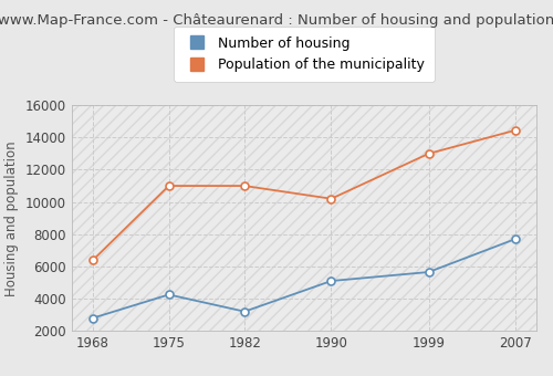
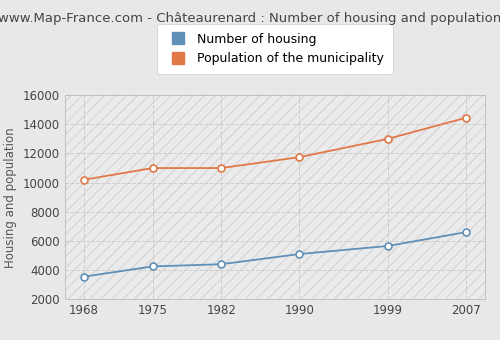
Number of housing/1968: 2800 -> 3600
Population of the municipality/1968: 6400 -> 10200
Number of housing/1982: 3200 -> 4400
Population of the municipality/1990: 10200 -> 11800
Number of housing/2007: 7700 -> 6600
